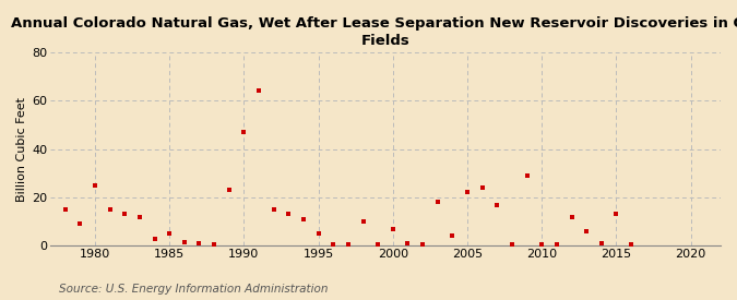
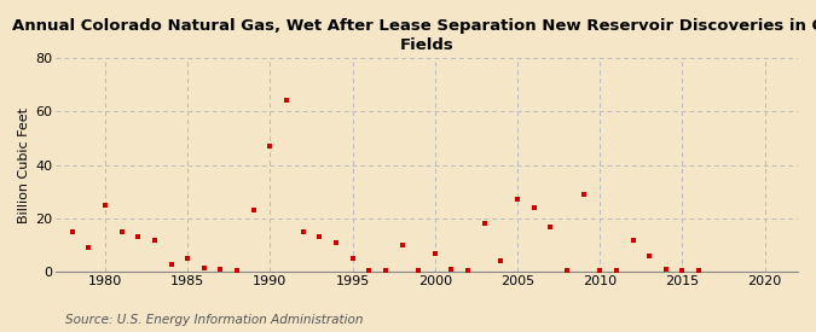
2005: 22.0 -> 27.0
2015: 13.0 -> 0.5
